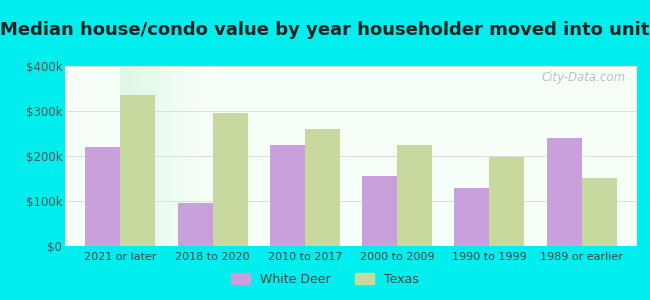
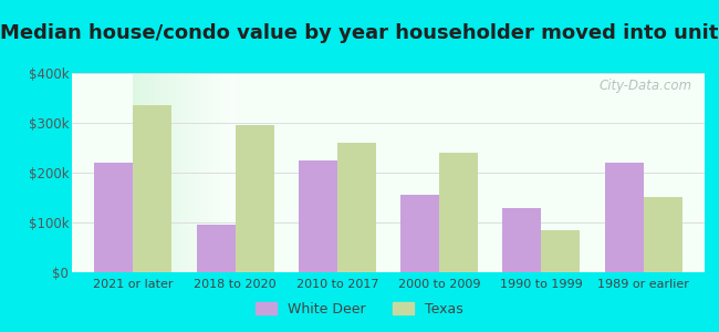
Texas/2000 to 2009: $225k -> $240k
Texas/1990 to 1999: $198k -> $85k
White Deer/1989 or earlier: $240k -> $220k
